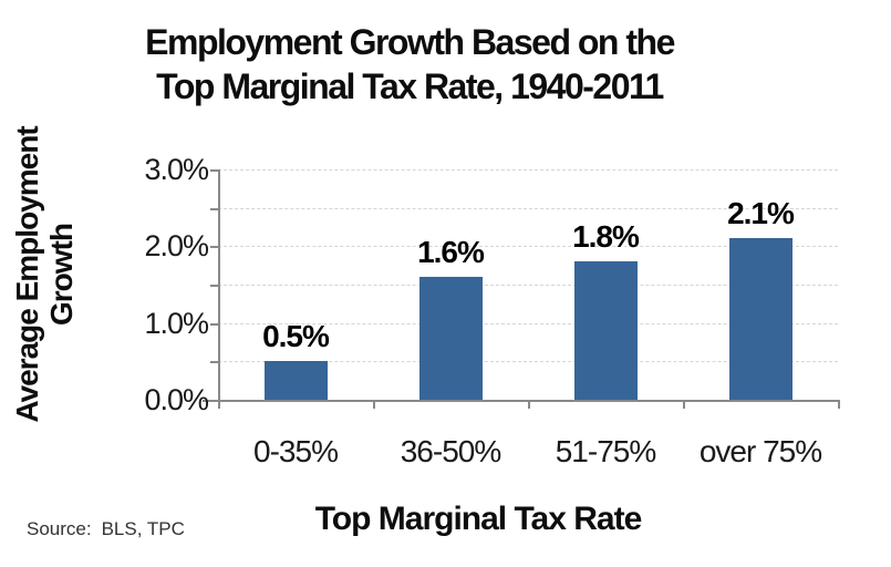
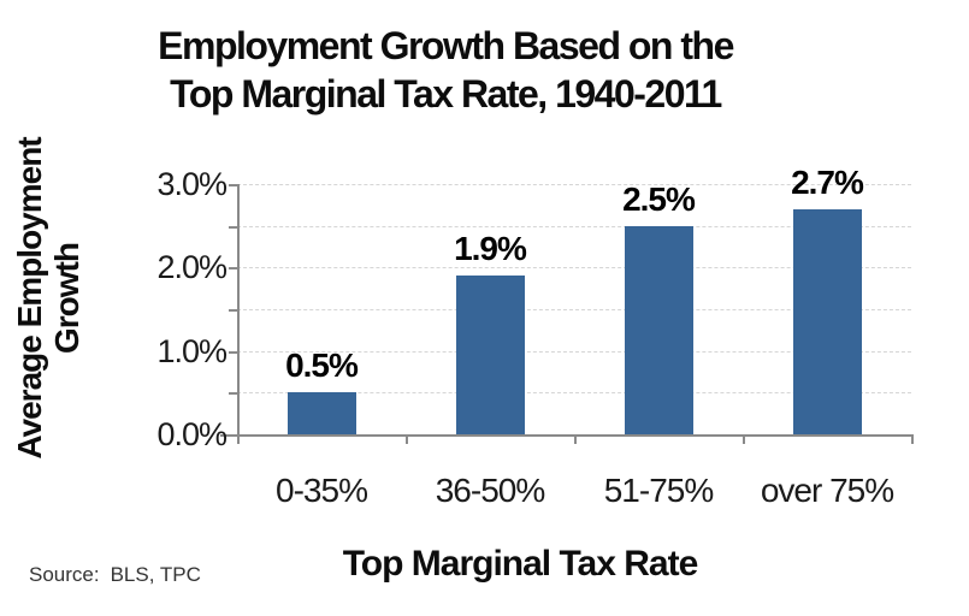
36-50%: 1.6% -> 1.9%
51-75%: 1.8% -> 2.5%
over 75%: 2.1% -> 2.7%
